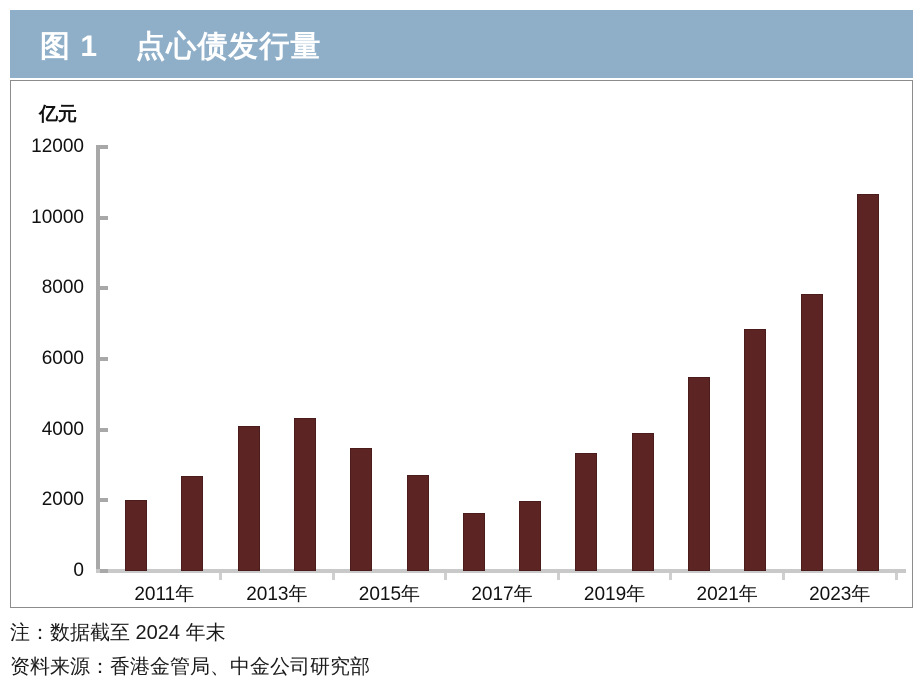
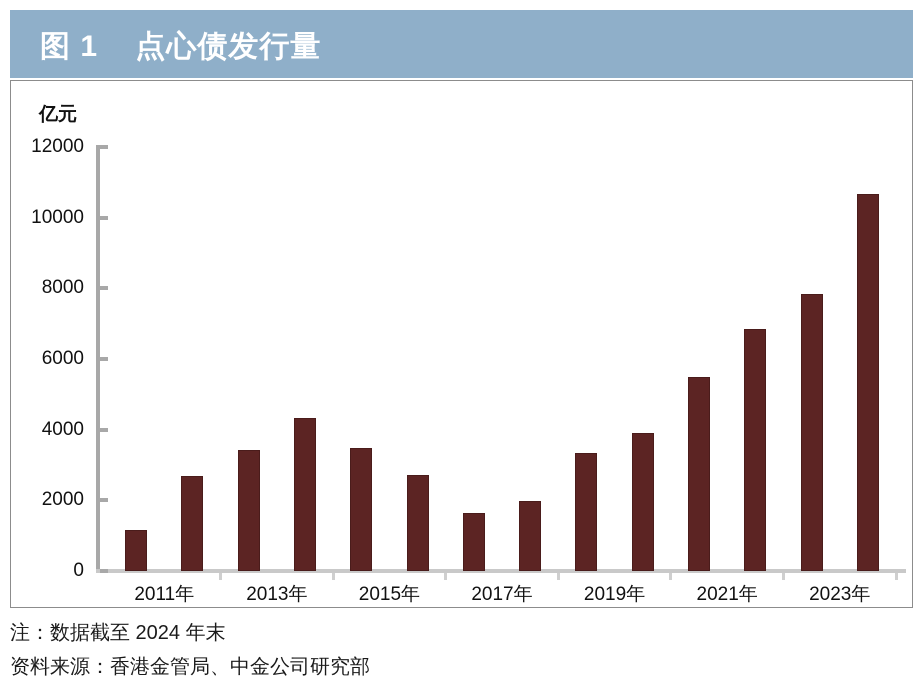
2011年: 2000 -> 1200
2013年: 4100 -> 3400
